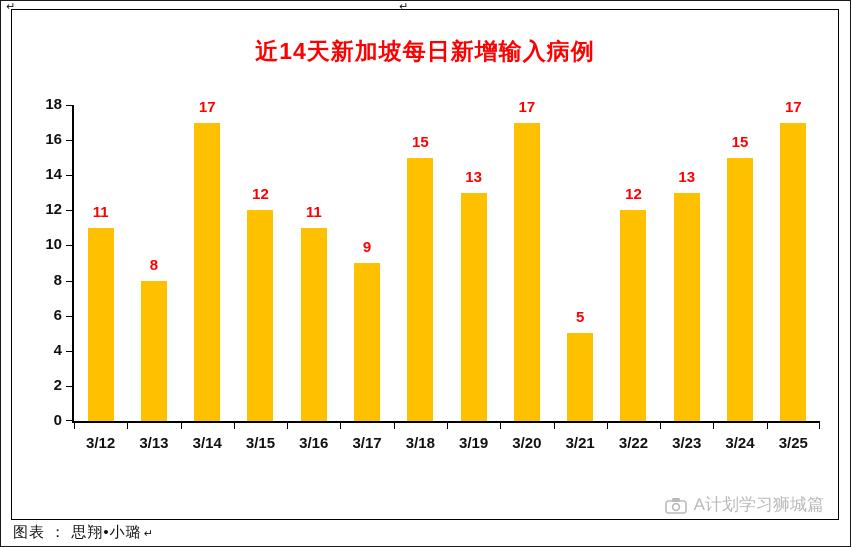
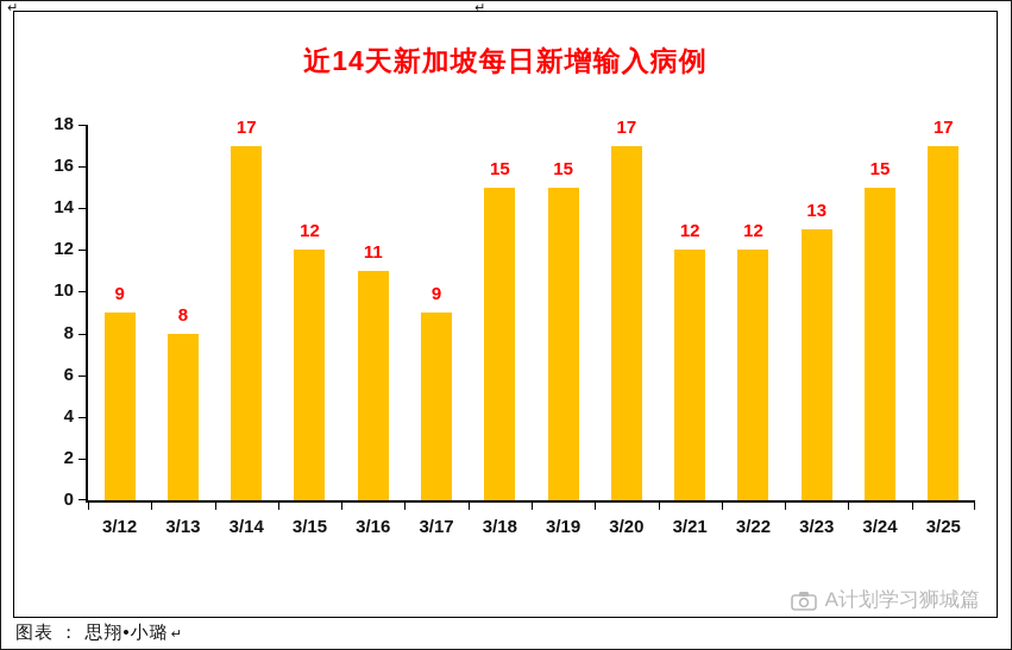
3/12: 11 -> 9
3/19: 13 -> 15
3/21: 5 -> 12
